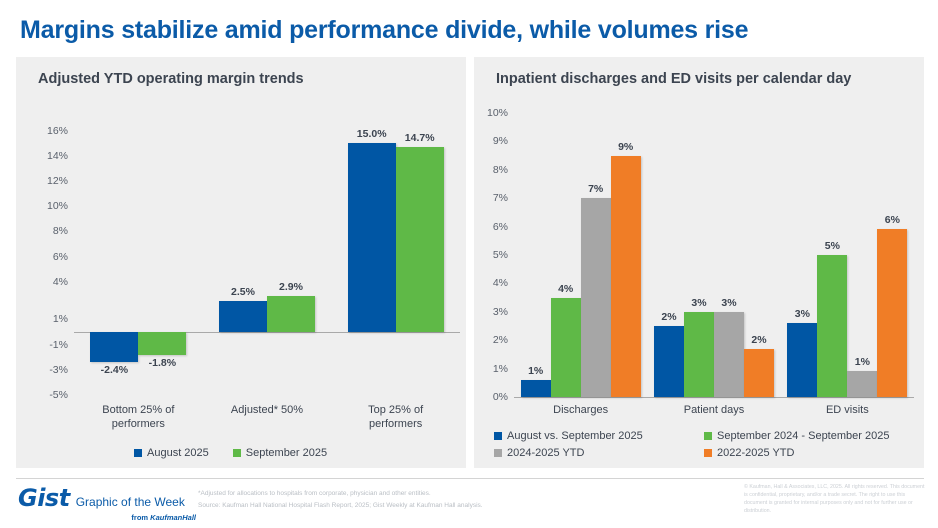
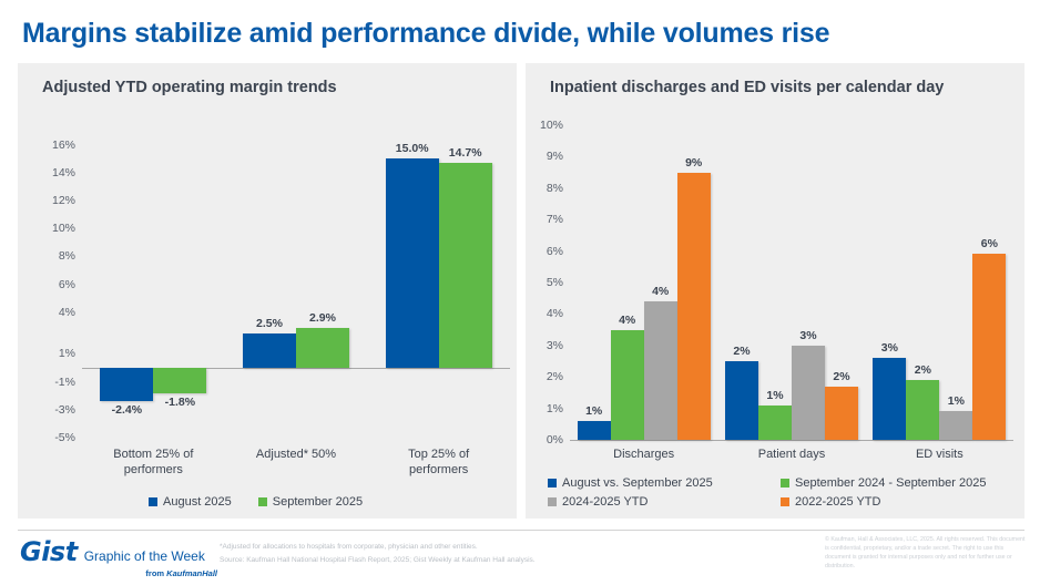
Inpatient discharges and ED visits per calendar day/2024-2025 YTD/Discharges: 7% -> 4%
Inpatient discharges and ED visits per calendar day/September 2024 - September 2025/Patient days: 3% -> 1%
Inpatient discharges and ED visits per calendar day/September 2024 - September 2025/ED visits: 5% -> 2%
